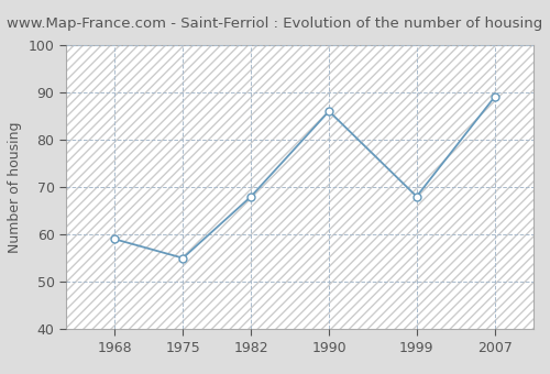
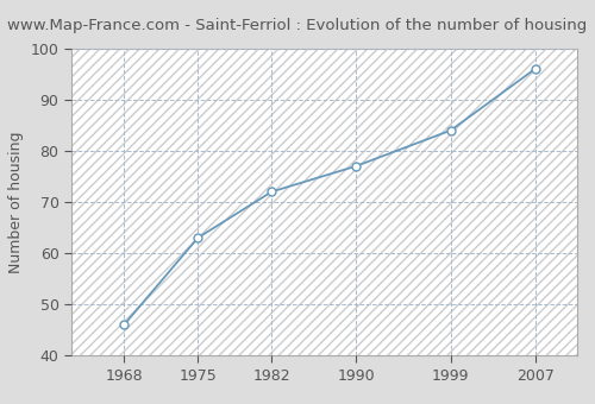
1968: 59 -> 46
1975: 55 -> 63
1982: 68 -> 72
1990: 86 -> 77
1999: 68 -> 84
2007: 89 -> 96
